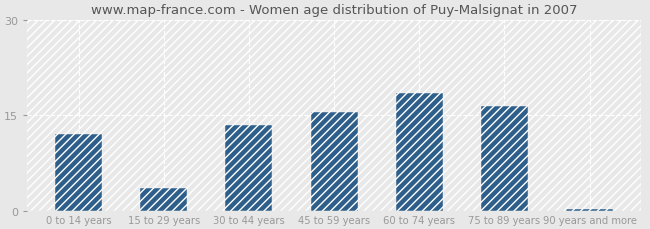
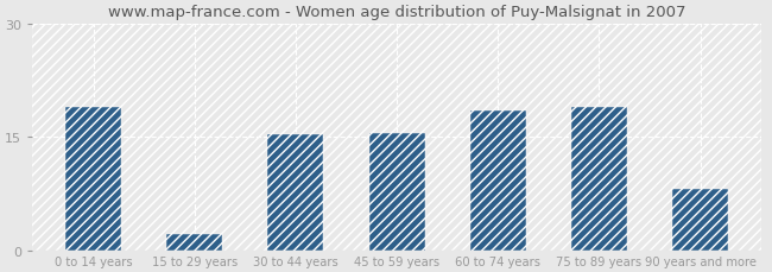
0 to 14 years: 12.0 -> 19.0
15 to 29 years: 3.5 -> 2.2
30 to 44 years: 13.5 -> 15.4
75 to 89 years: 16.5 -> 19.0
90 years and more: 0.3 -> 8.2
